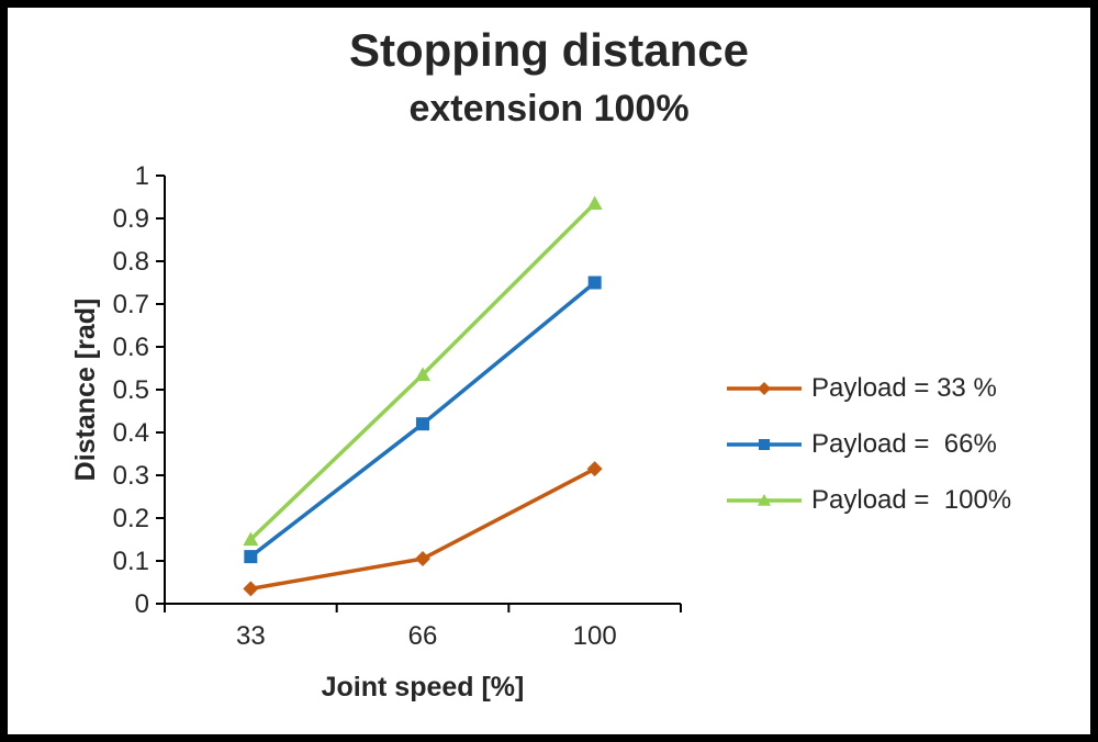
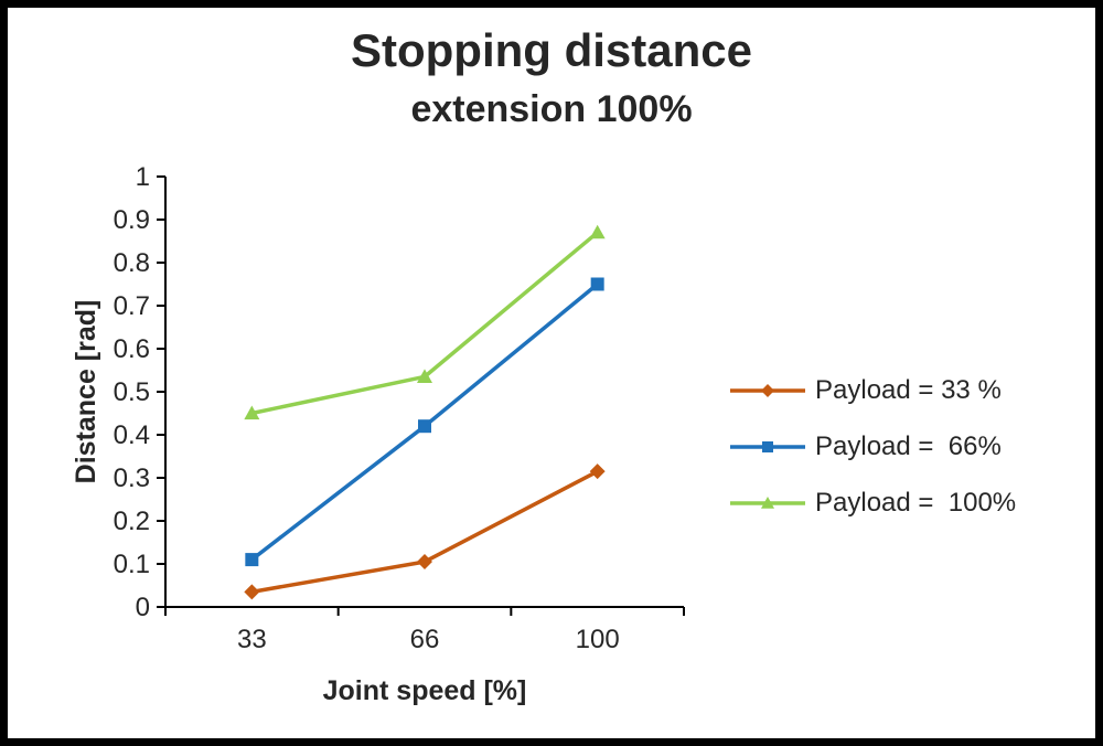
Payload = 100%/33: 0.15 -> 0.45
Payload = 100%/100: 0.94 -> 0.87
